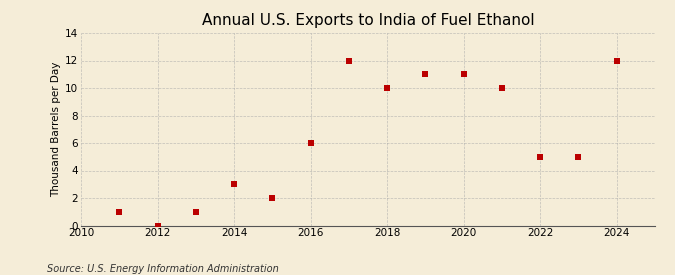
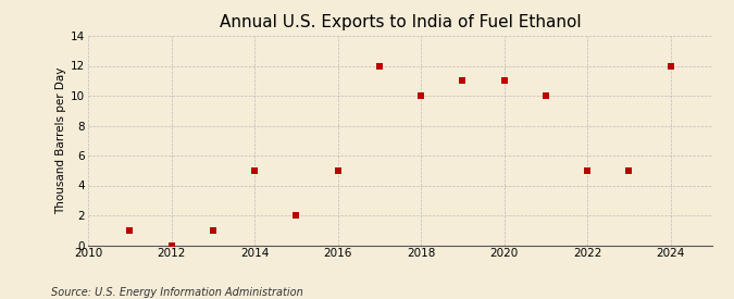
2014: 3 -> 5
2016: 6 -> 5
